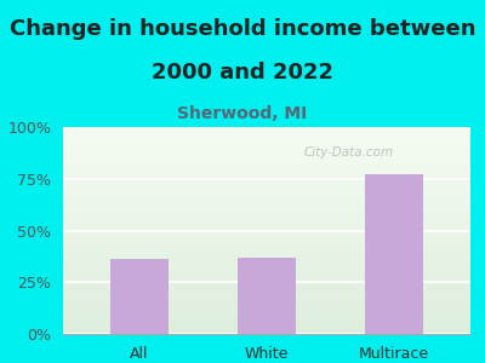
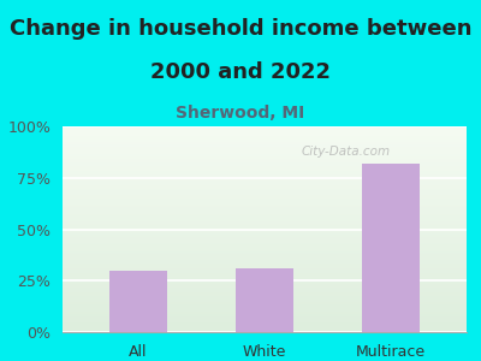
All: 36% -> 30%
White: 37% -> 31%
Multirace: 77% -> 82%
